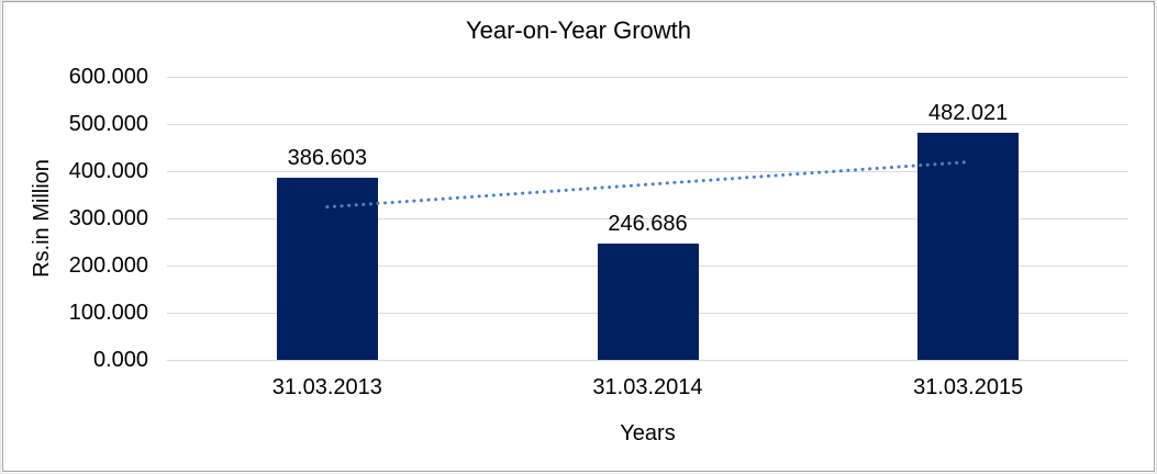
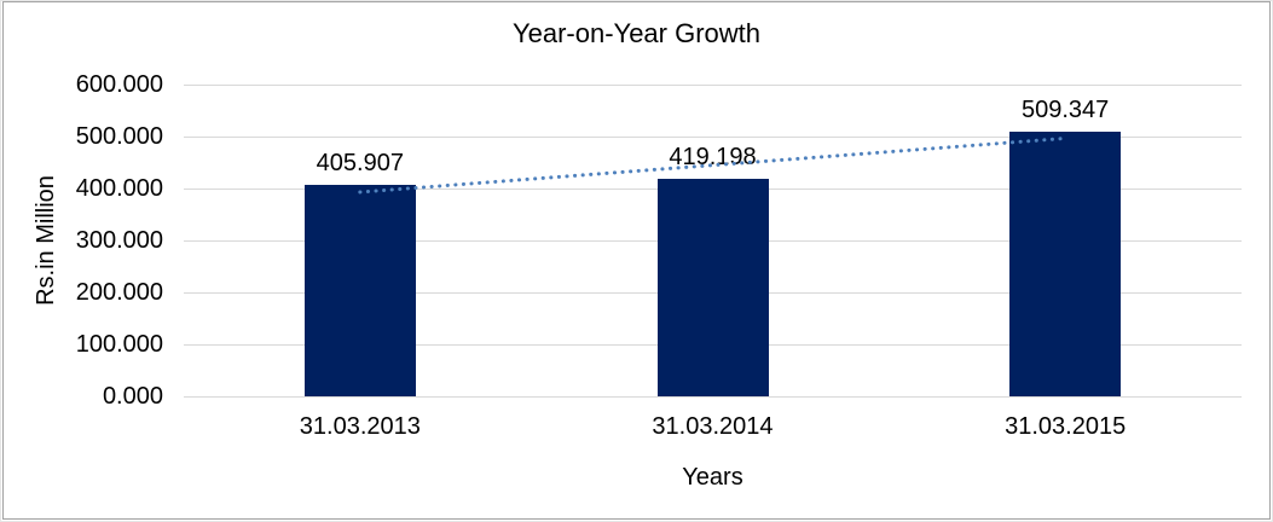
31.03.2013: 386.603 -> 405.907
31.03.2014: 246.686 -> 419.198
31.03.2015: 482.021 -> 509.347
